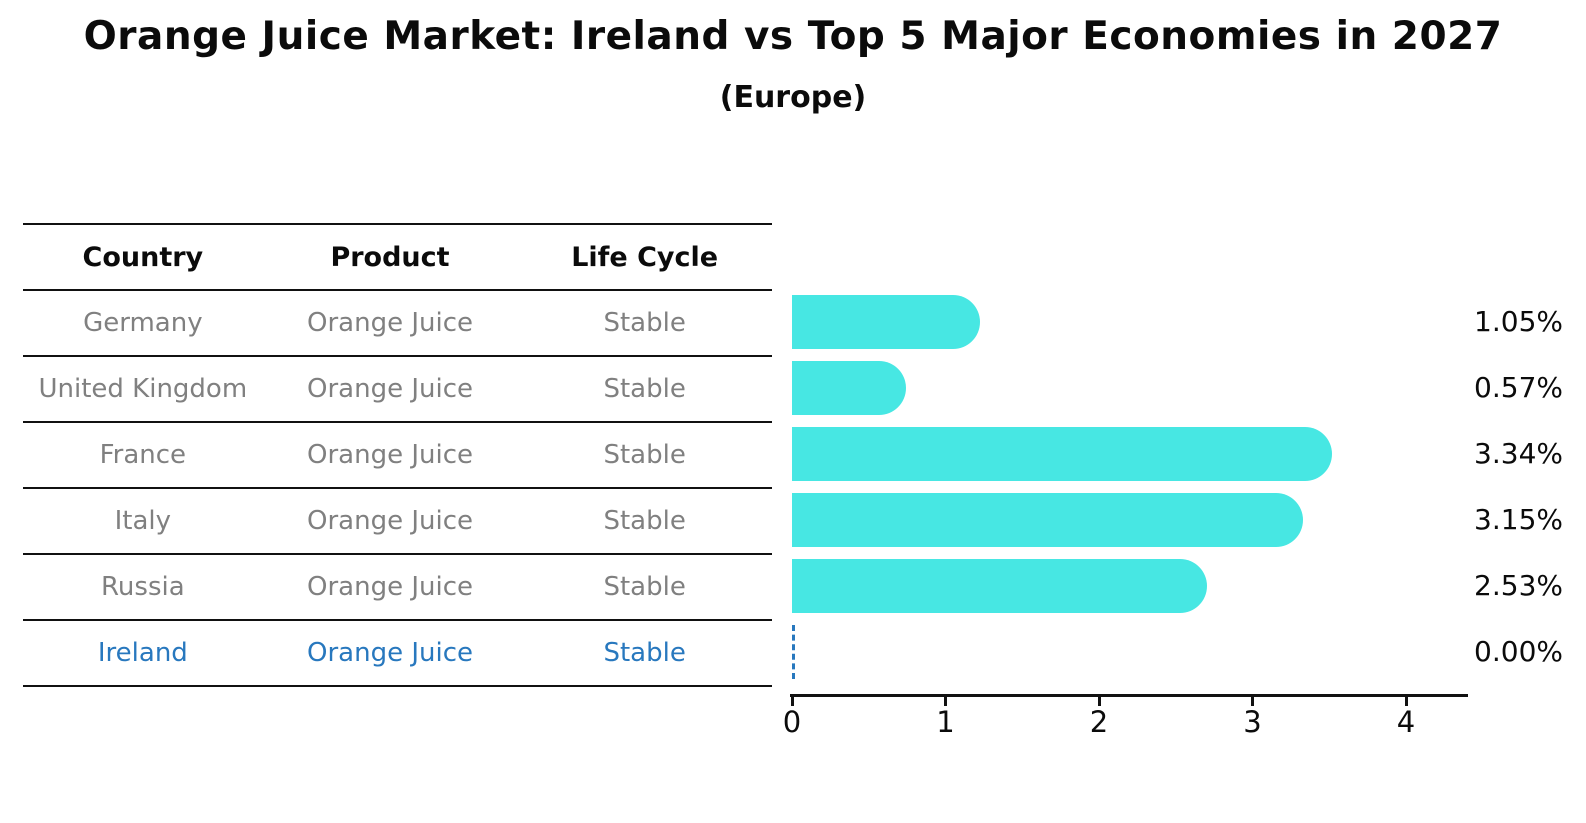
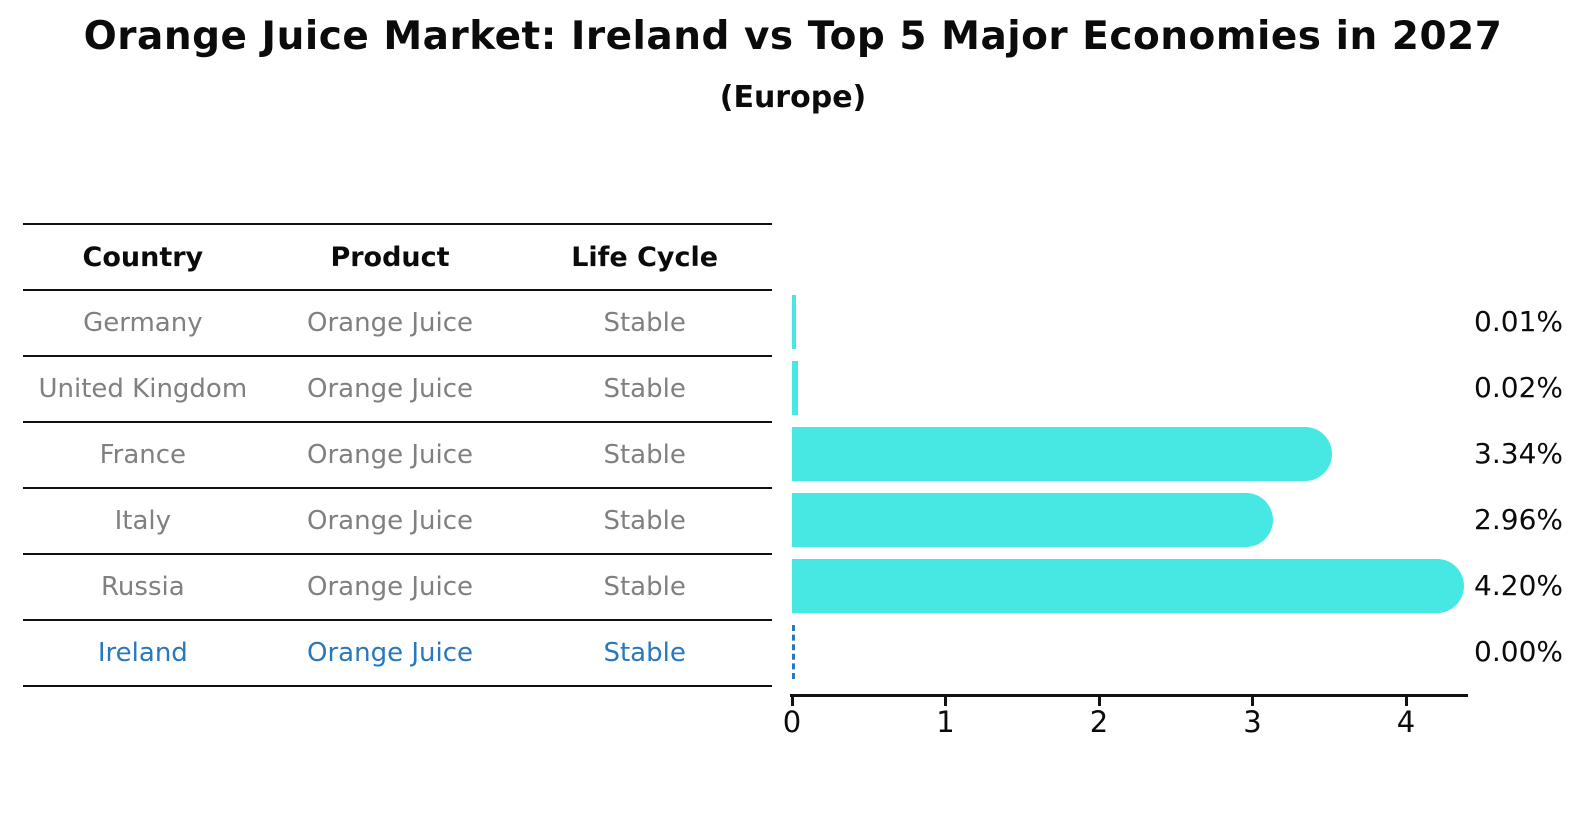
Germany: 1.05% -> 0.01%
United Kingdom: 0.57% -> 0.02%
Italy: 3.15% -> 2.96%
Russia: 2.53% -> 4.20%
